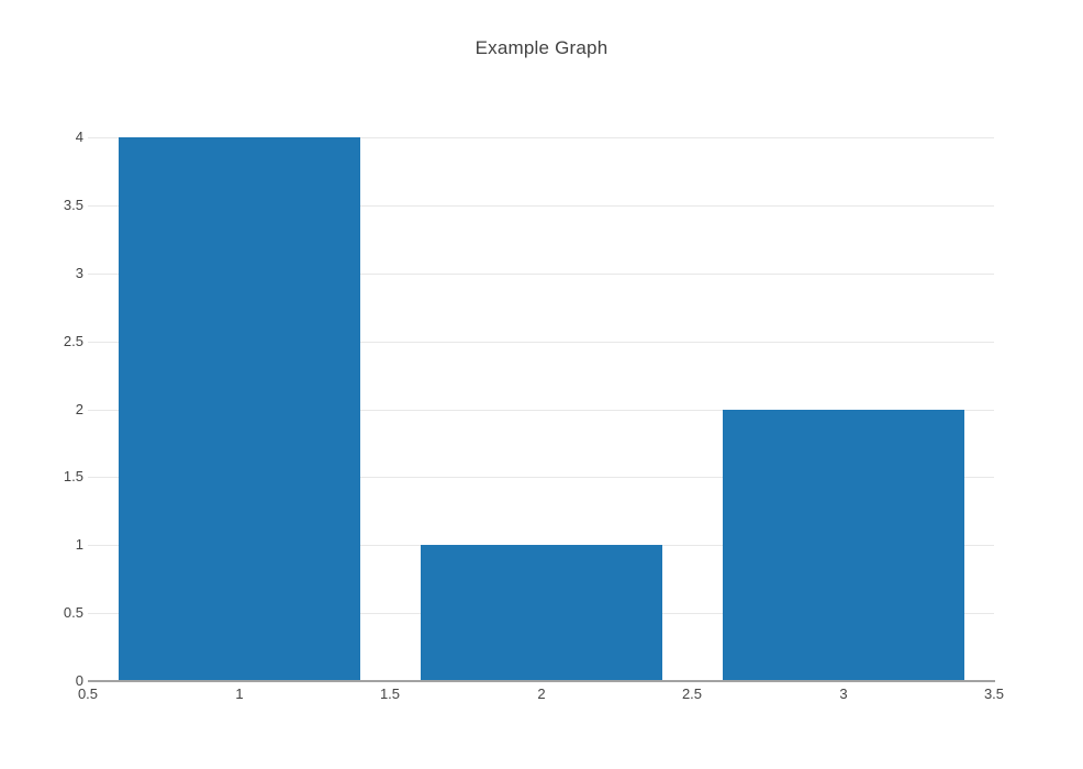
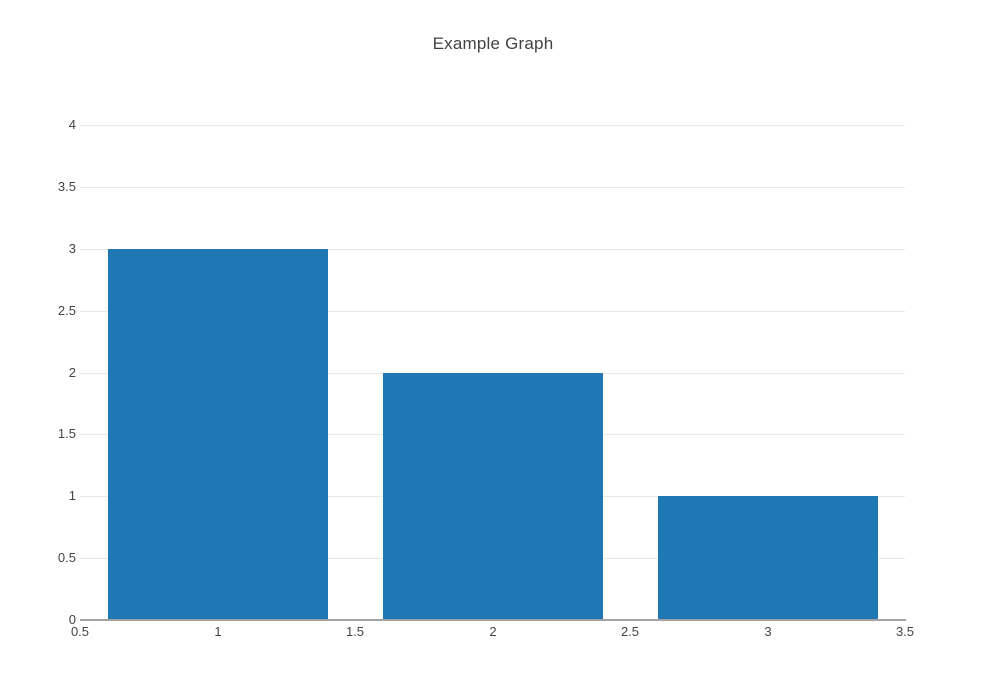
1: 4 -> 3
2: 1 -> 2
3: 2 -> 1
